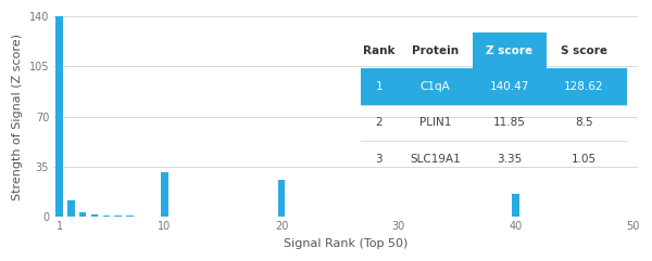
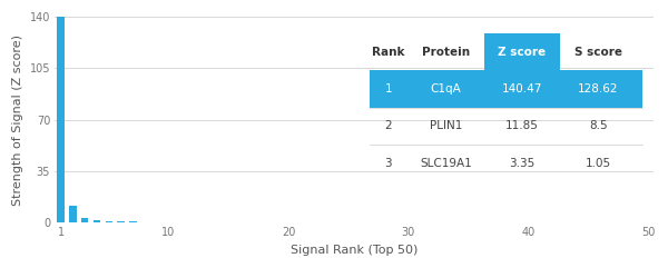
10: 31 -> 0
20: 26 -> 0
40: 16 -> 0
